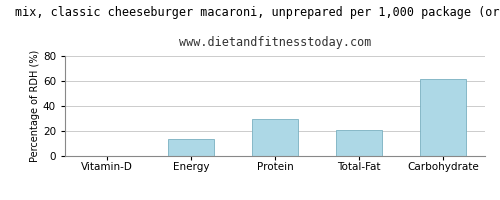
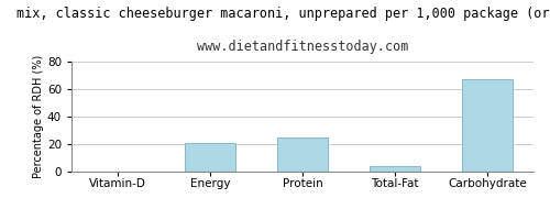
Energy: 14 -> 21
Protein: 30 -> 25
Total-Fat: 21 -> 4
Carbohydrate: 62 -> 67
